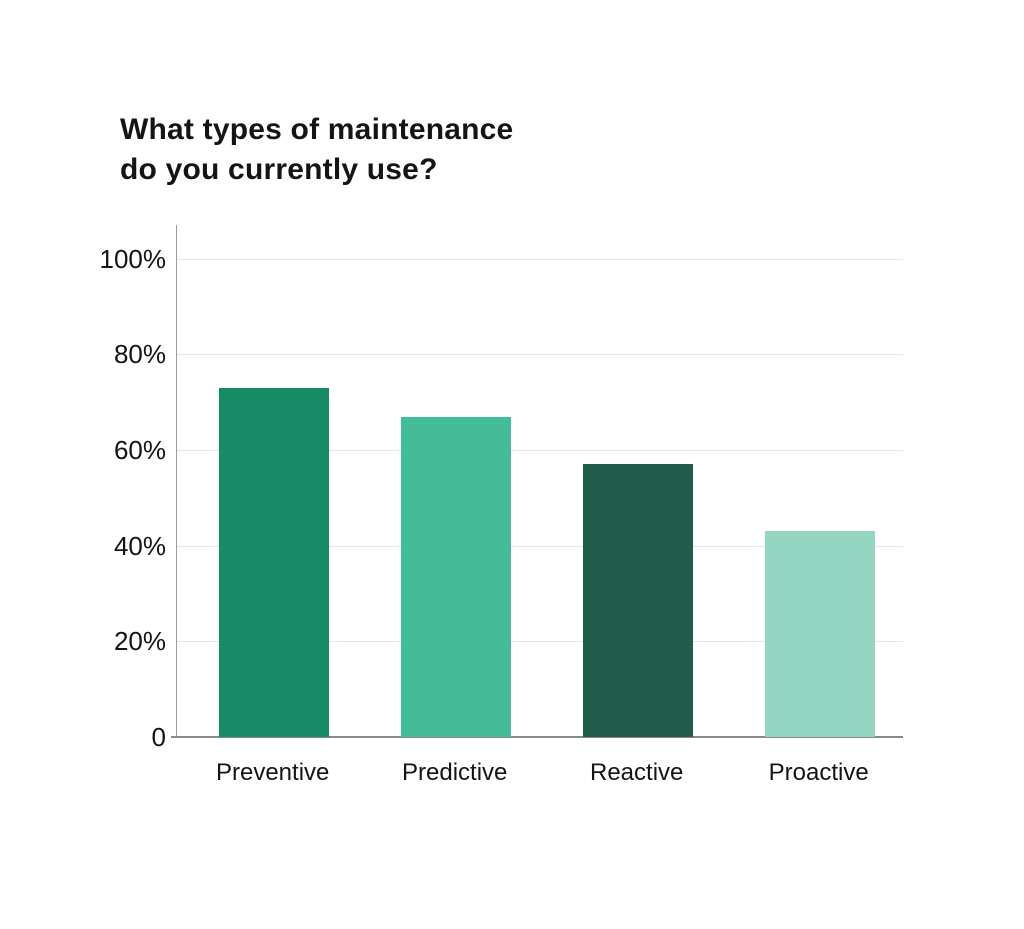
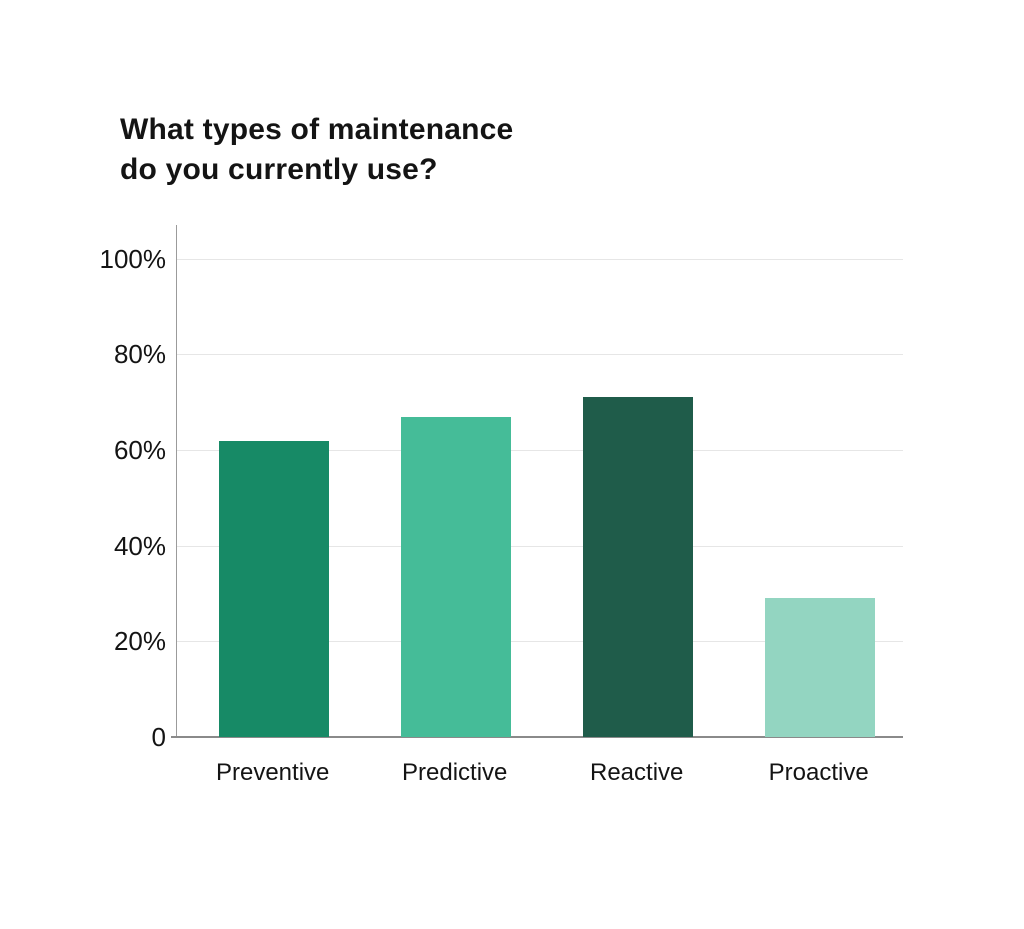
Preventive: 73% -> 62%
Reactive: 57% -> 71%
Proactive: 43% -> 29%
